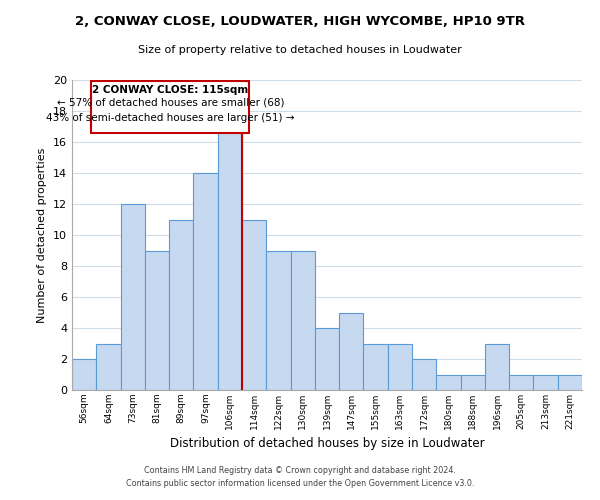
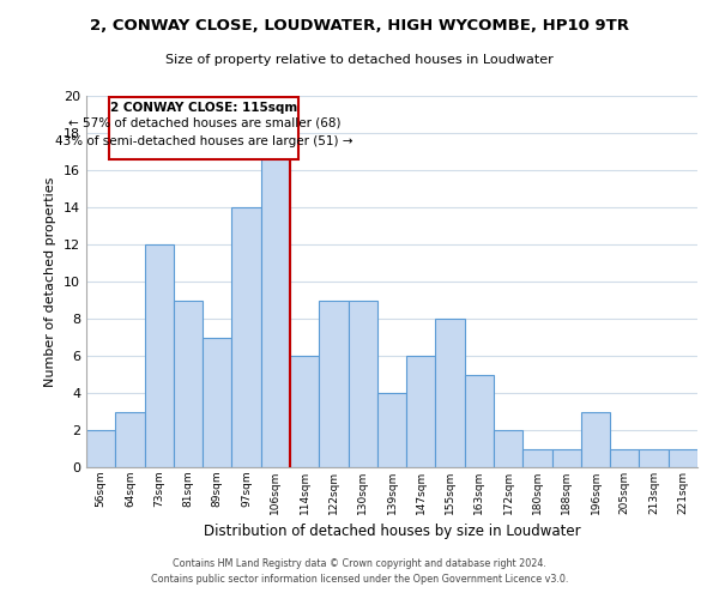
89sqm: 11 -> 7
114sqm: 11 -> 6
147sqm: 5 -> 6
155sqm: 3 -> 8
163sqm: 3 -> 5
